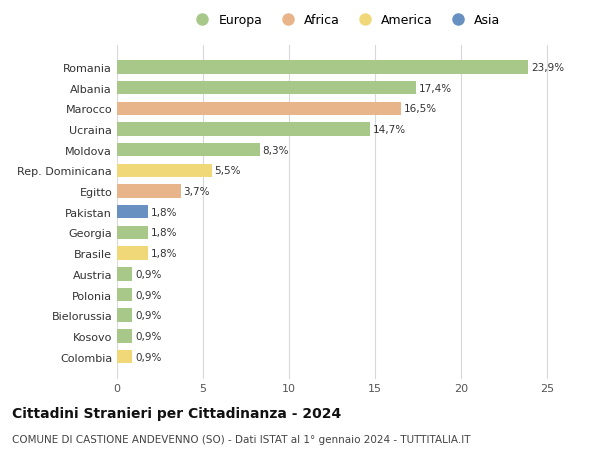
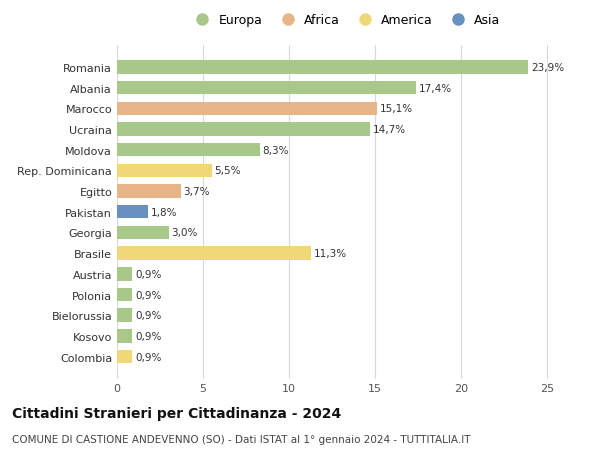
Marocco: 16,5% -> 15,1%
Georgia: 1,8% -> 3,0%
Brasile: 1,8% -> 11,3%
